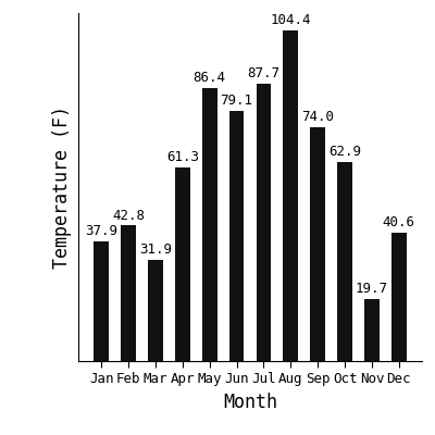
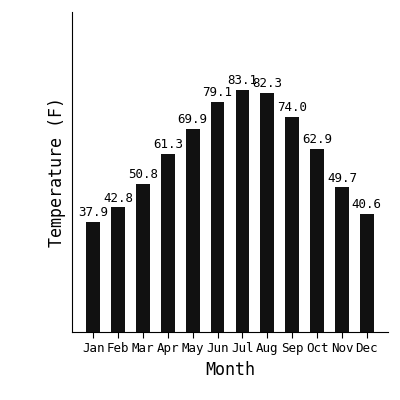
Mar: 31.9 -> 50.8
May: 86.4 -> 69.9
Jul: 87.7 -> 83.1
Aug: 104.4 -> 82.3
Nov: 19.7 -> 49.7
